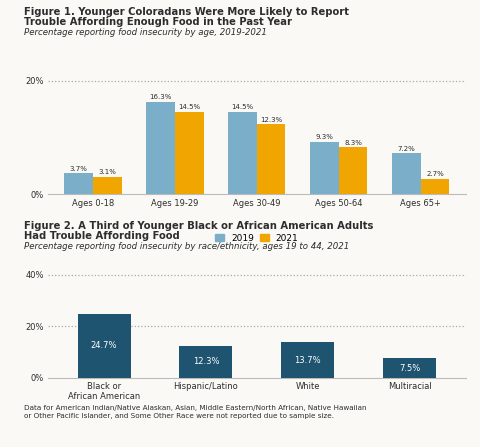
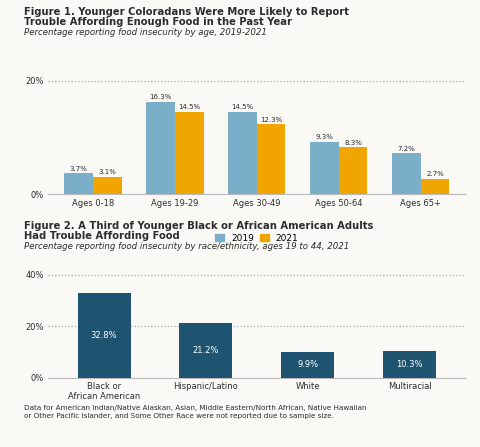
Black or African American: 24.7% -> 32.8%
Hispanic/Latino: 12.3% -> 21.2%
White: 13.7% -> 9.9%
Multiracial: 7.5% -> 10.3%
